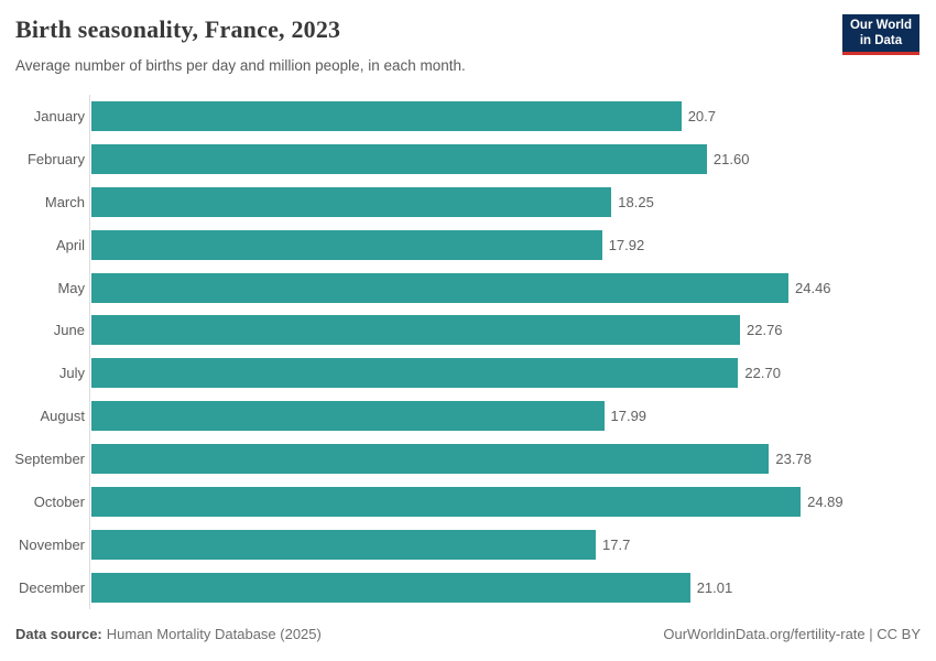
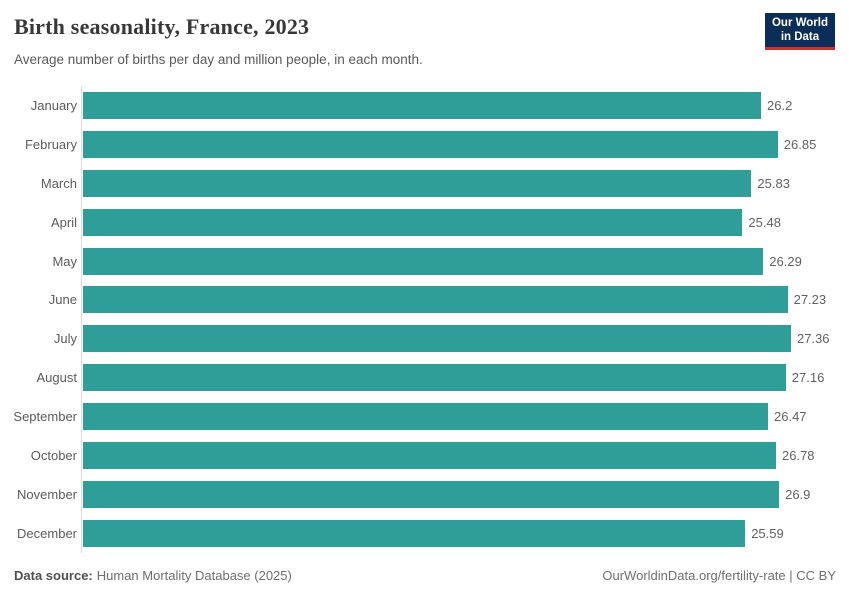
January: 20.7 -> 26.2
February: 21.60 -> 26.85
March: 18.25 -> 25.83
April: 17.92 -> 25.48
May: 24.46 -> 26.29
June: 22.76 -> 27.23
July: 22.70 -> 27.36
August: 17.99 -> 27.16
September: 23.78 -> 26.47
October: 24.89 -> 26.78
November: 17.7 -> 26.9
December: 21.01 -> 25.59
